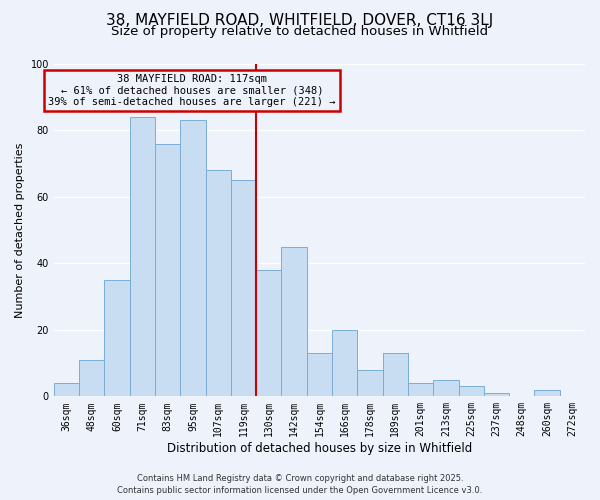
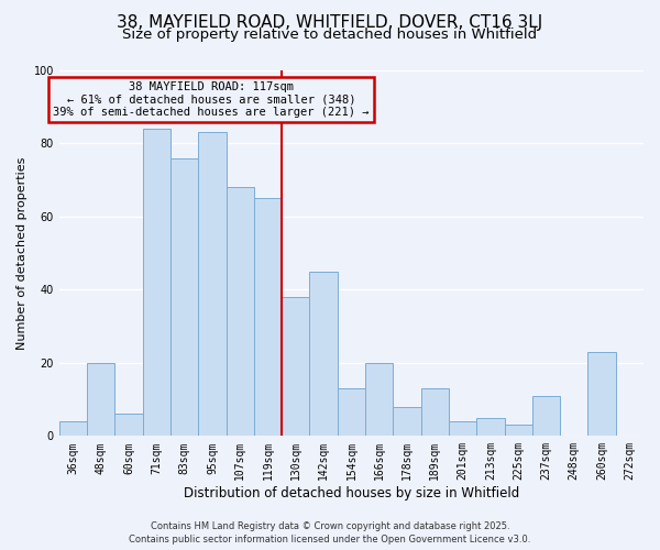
48sqm: 11 -> 20
60sqm: 35 -> 6
237sqm: 1 -> 11
260sqm: 2 -> 23
